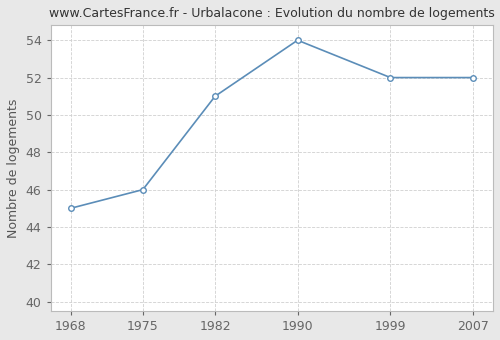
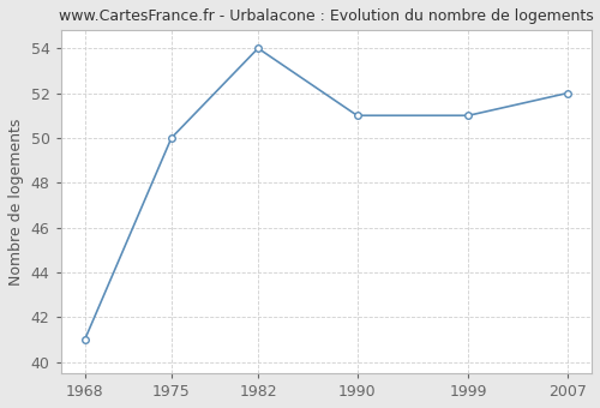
1968: 45 -> 41
1975: 46 -> 50
1982: 51 -> 54
1990: 54 -> 51
1999: 52 -> 51
